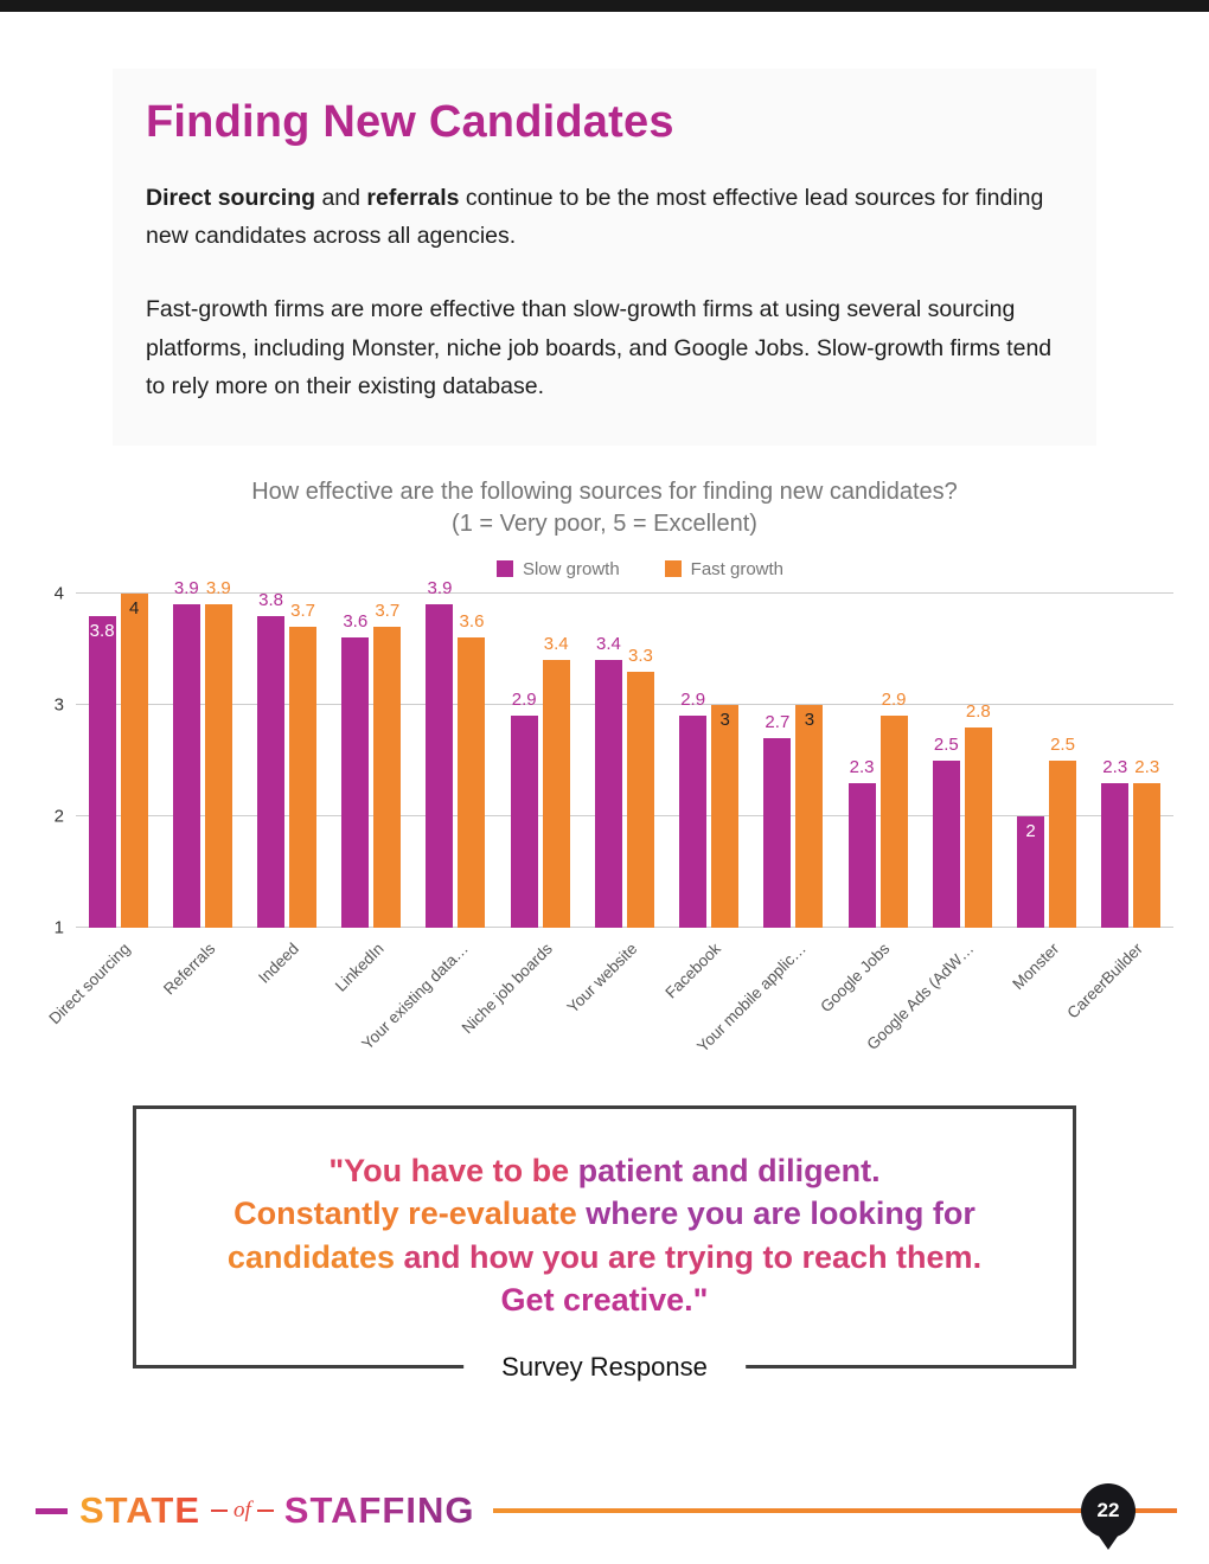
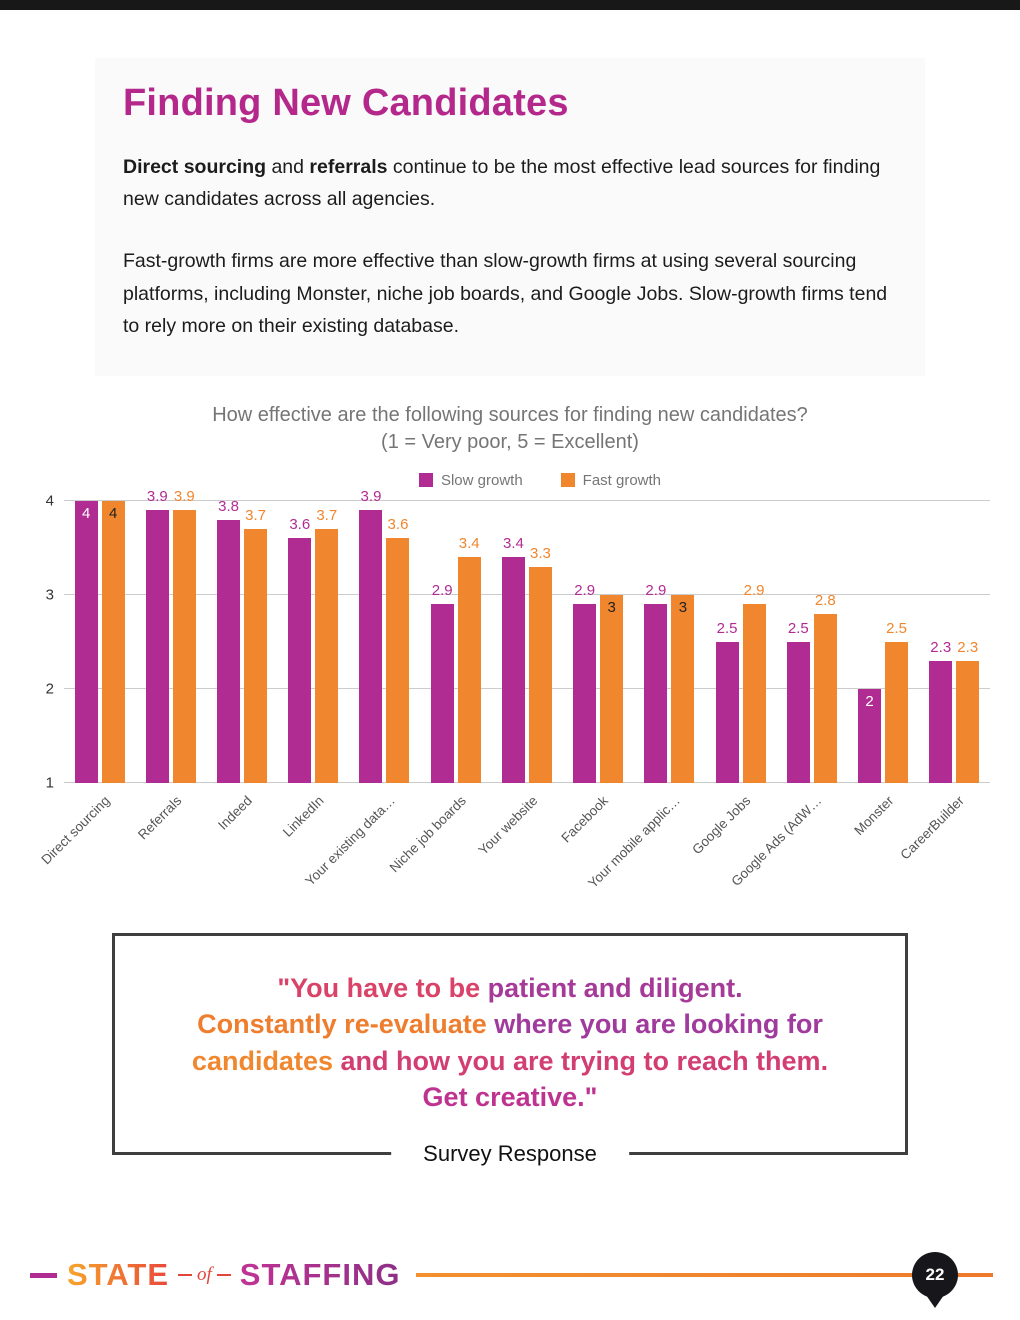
Slow growth/Direct sourcing: 3.8 -> 4
Slow growth/Your mobile applic…: 2.7 -> 2.9
Slow growth/Google Jobs: 2.3 -> 2.5
